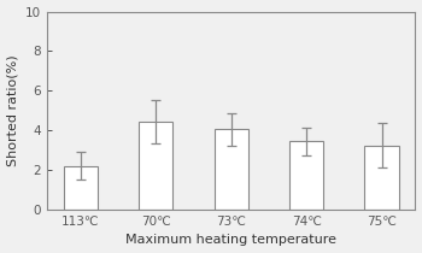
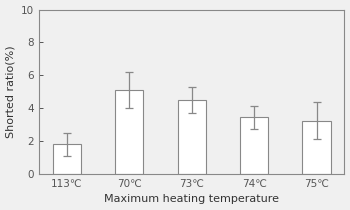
113℃: 2.2 -> 1.8
70℃: 4.5 -> 5.1
73℃: 4.0 -> 4.5
